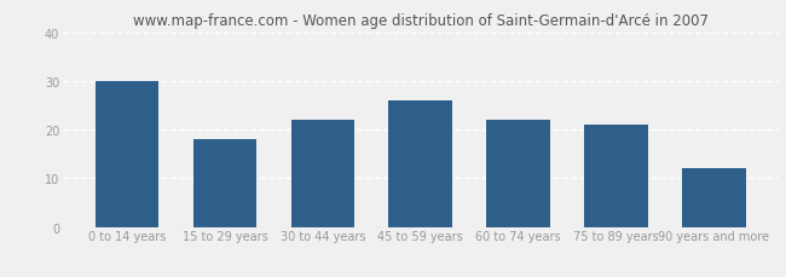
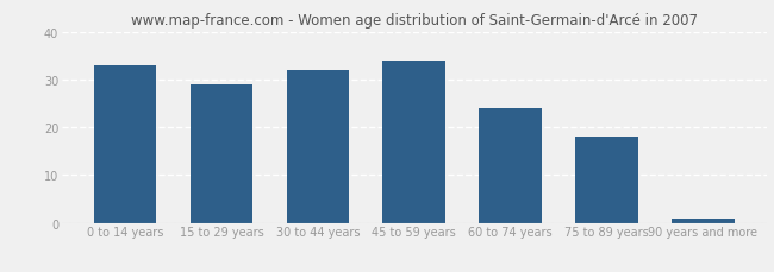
0 to 14 years: 30 -> 33
15 to 29 years: 18 -> 29
30 to 44 years: 22 -> 32
45 to 59 years: 26 -> 34
60 to 74 years: 22 -> 24
75 to 89 years: 21 -> 18
90 years and more: 12 -> 1
